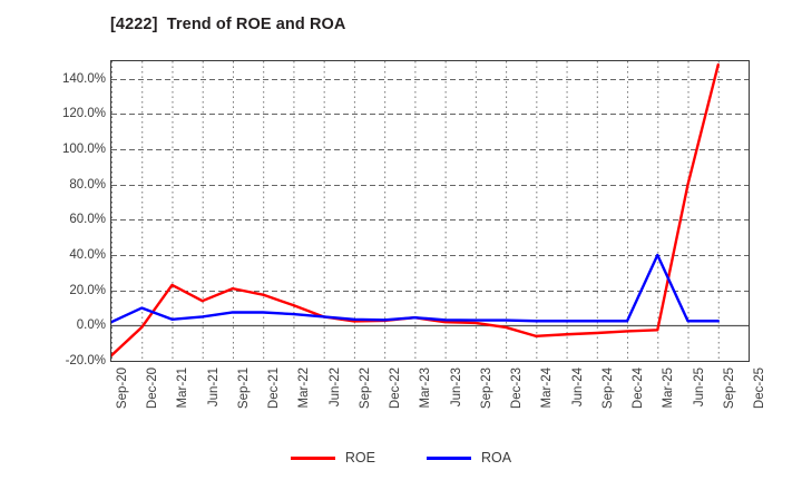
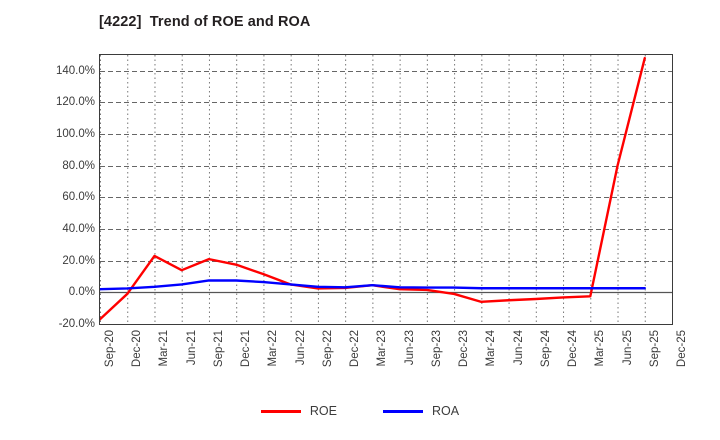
ROA/Dec-20: 10% -> 2%
ROA/Mar-25: 40% -> 3%
